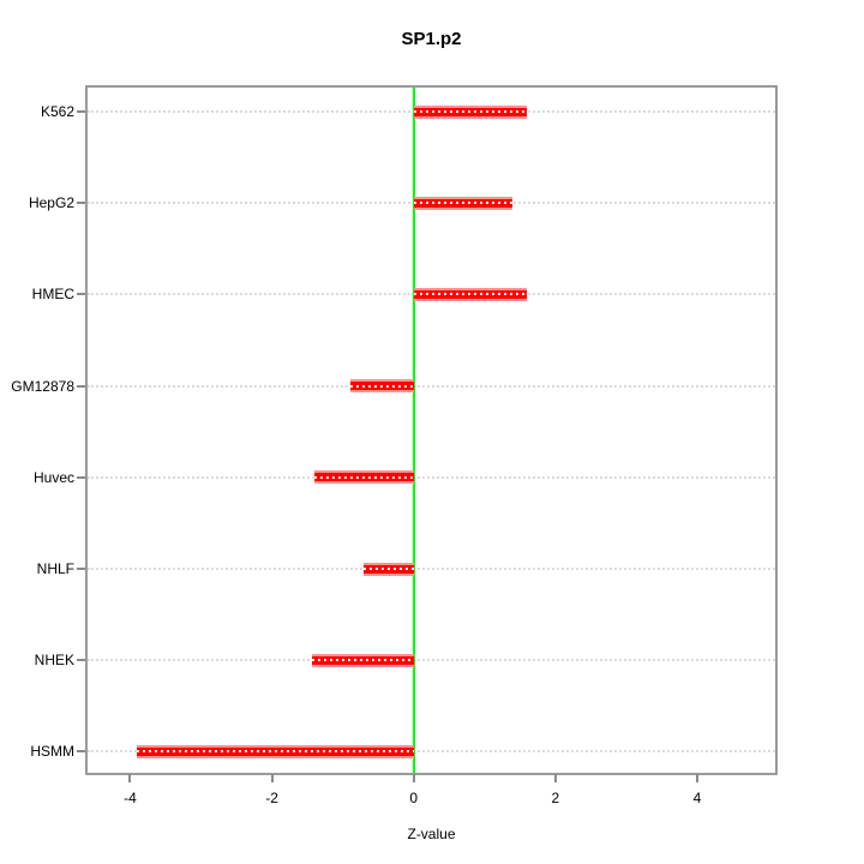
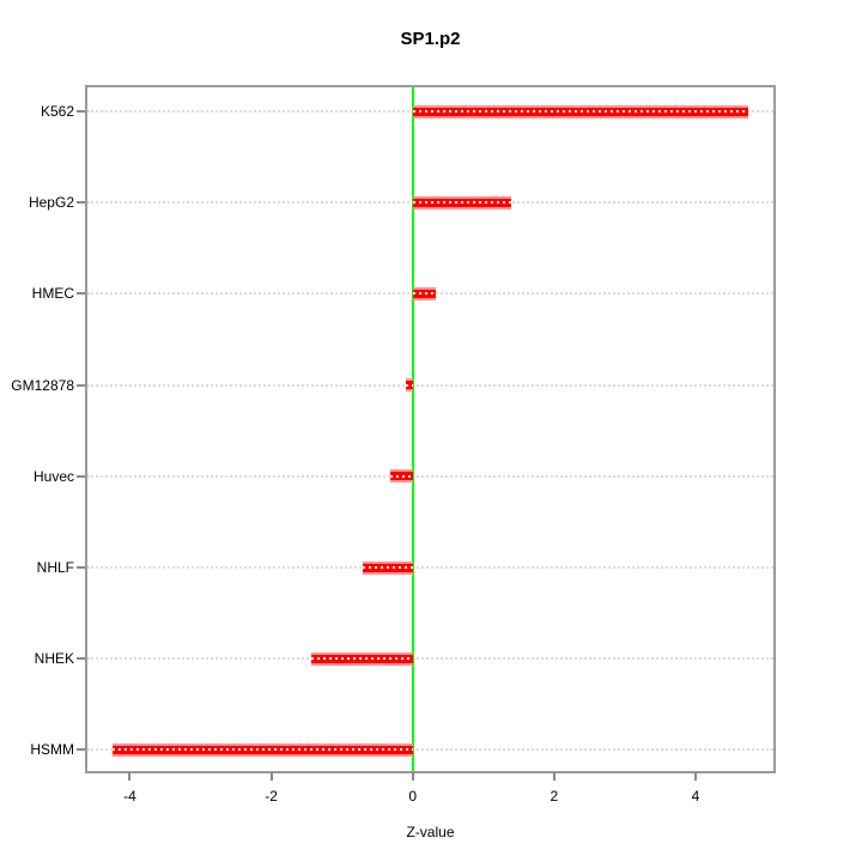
K562: 1.6 -> 4.8
HMEC: 1.6 -> 0.3
GM12878: -0.9 -> -0.1
Huvec: -1.4 -> -0.3
HSMM: -3.9 -> -4.2
